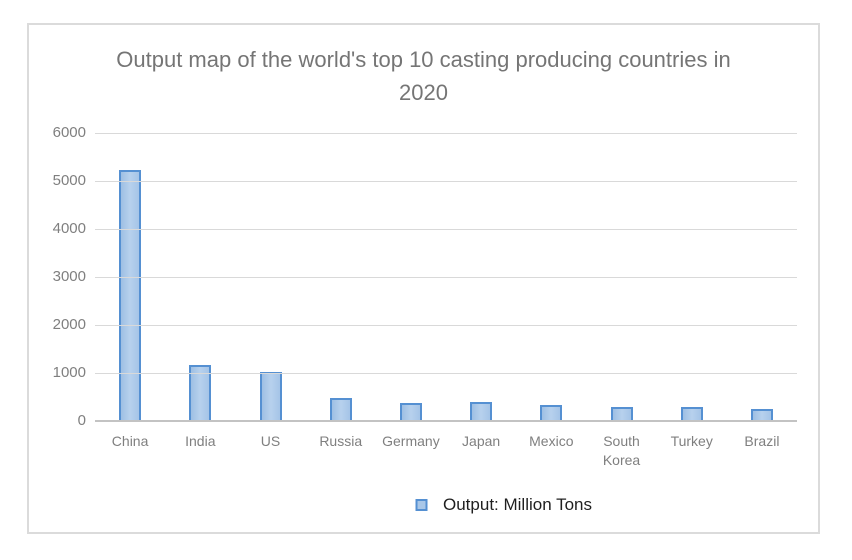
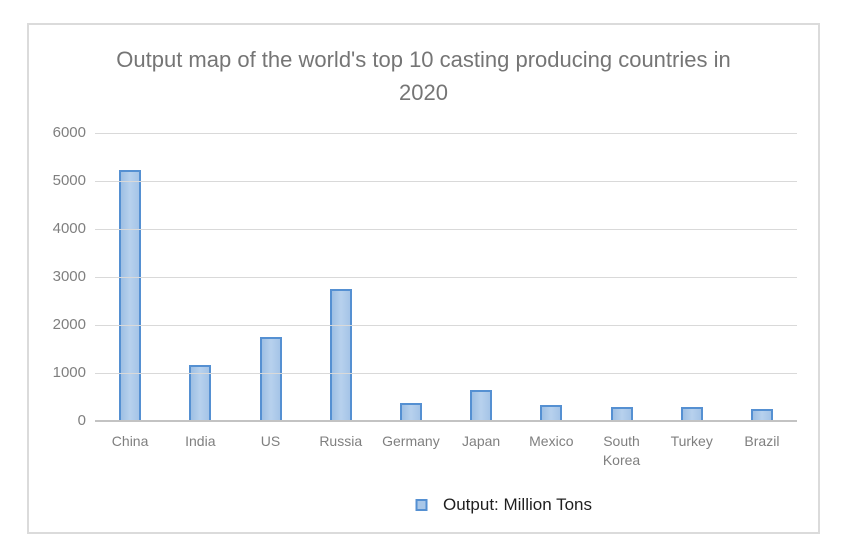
US: 1000 -> 1700
Russia: 400 -> 2700
Japan: 400 -> 600
